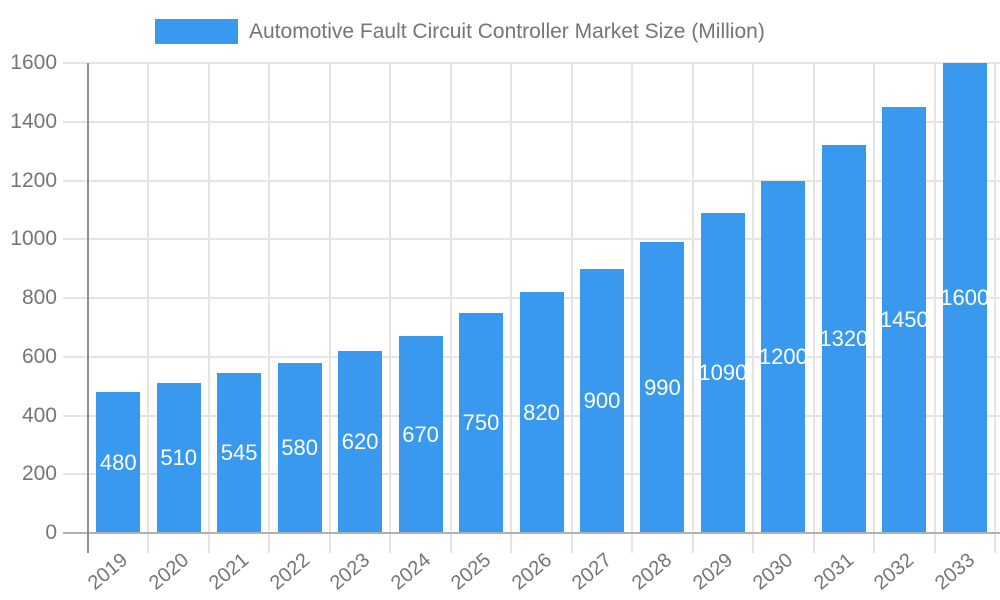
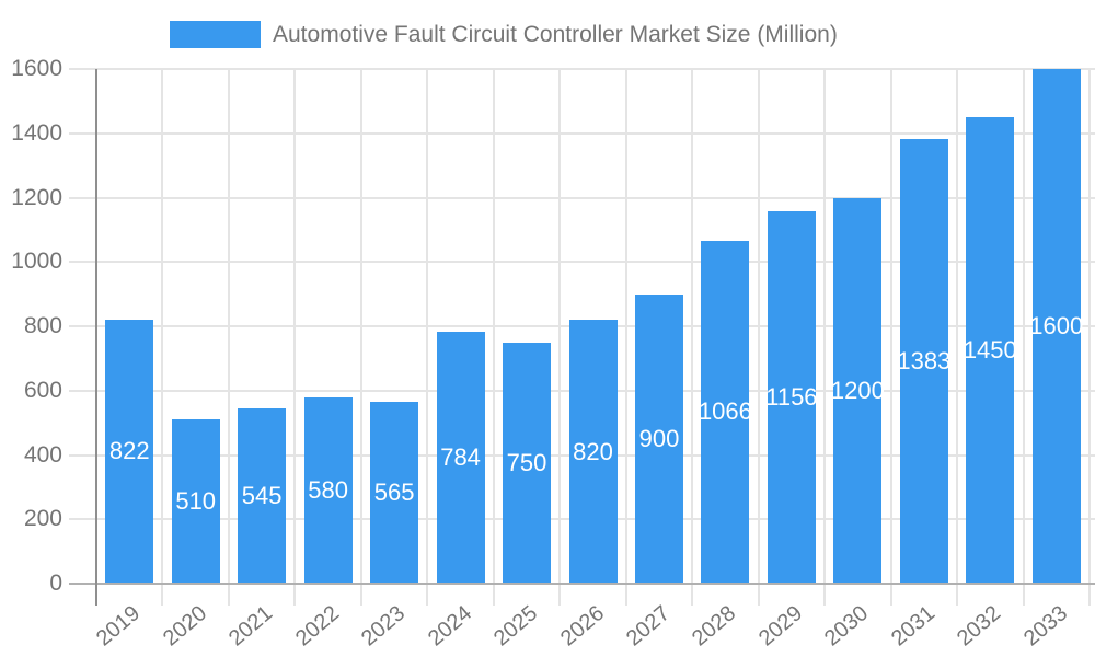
2019: 480 -> 822
2023: 620 -> 565
2024: 670 -> 784
2028: 990 -> 1066
2029: 1090 -> 1156
2031: 1320 -> 1383
